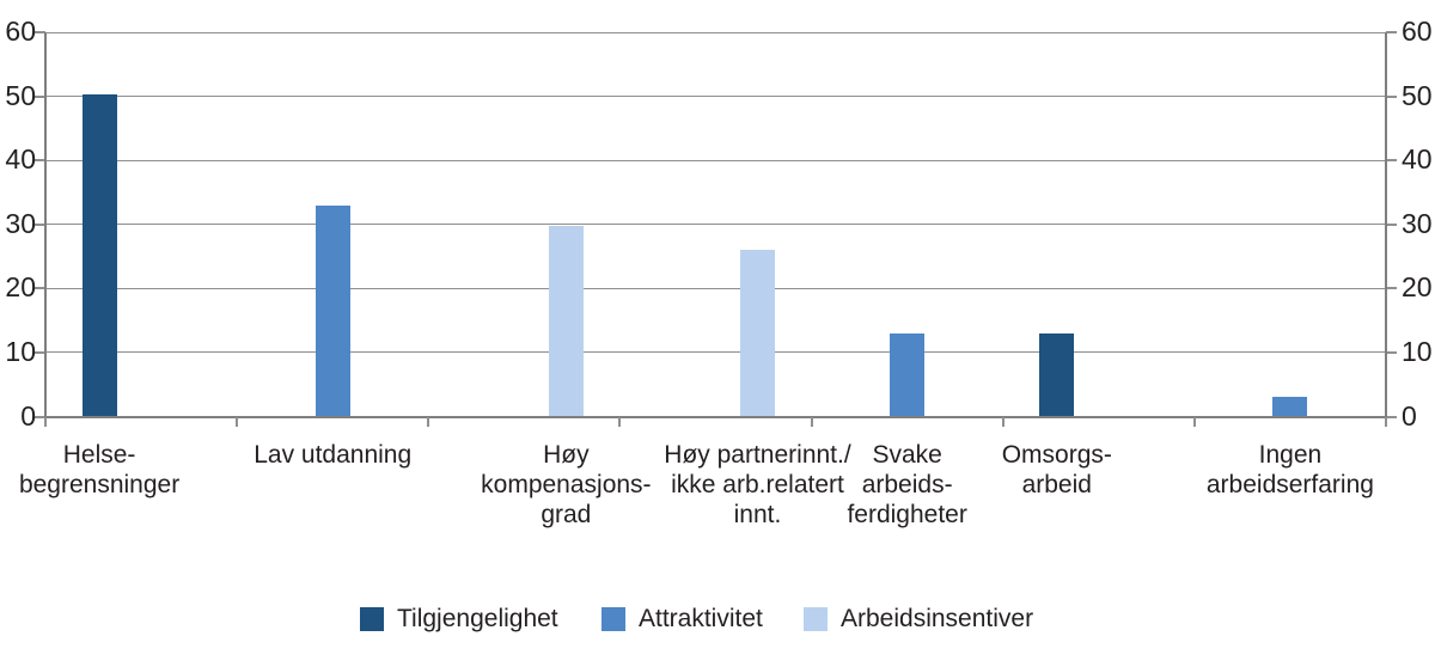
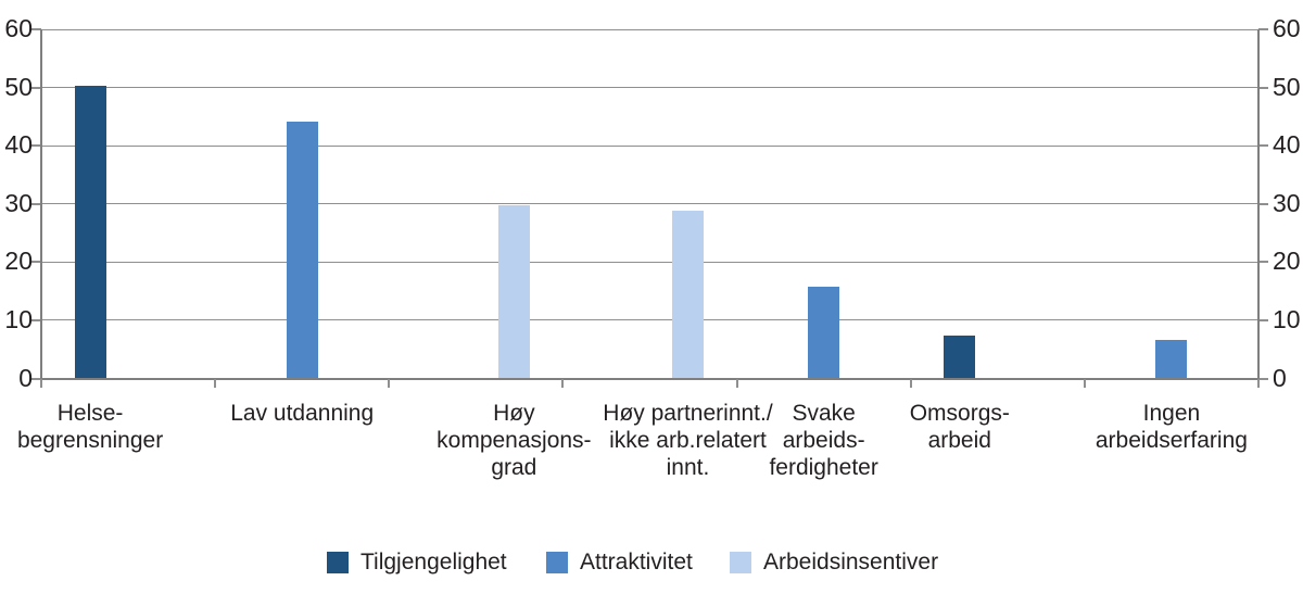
Attraktivitet/Lav utdanning: 33 -> 44
Arbeidsinsentiver/Høy partnerinnt./ ikke arb.relatert innt.: 26 -> 29
Attraktivitet/Svake arbeids- ferdigheter: 13 -> 16
Tilgjengelighet/Omsorgs- arbeid: 13 -> 7
Attraktivitet/Ingen arbeidserfaring: 3 -> 7
